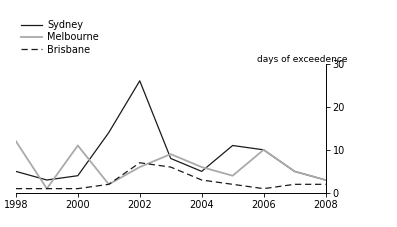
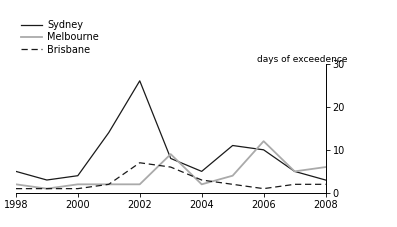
Melbourne/1998: 12 -> 2
Melbourne/2000: 11 -> 2
Melbourne/2002: 6 -> 2
Melbourne/2004: 6 -> 2
Melbourne/2006: 10 -> 12
Melbourne/2008: 3 -> 6
